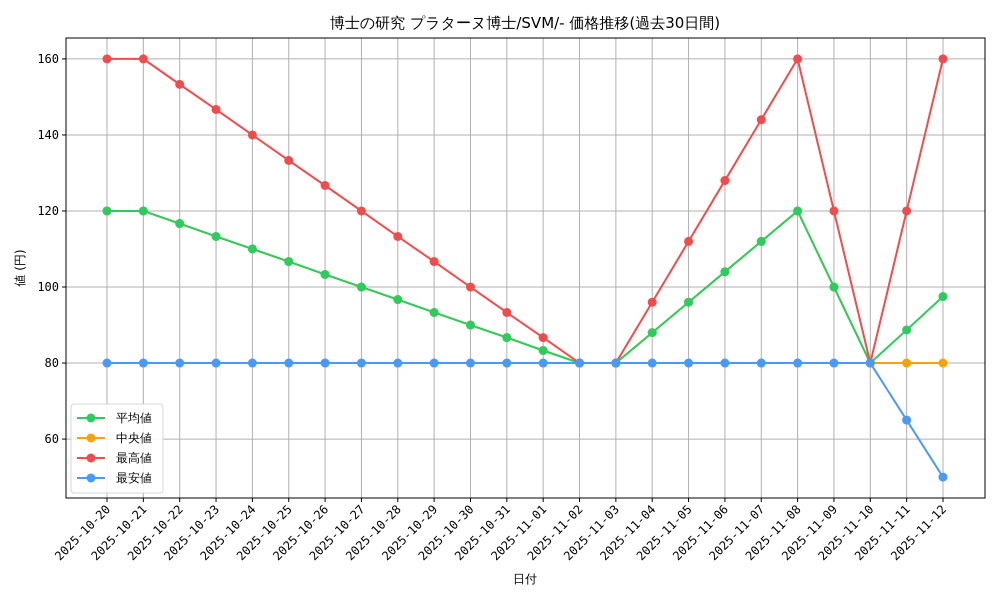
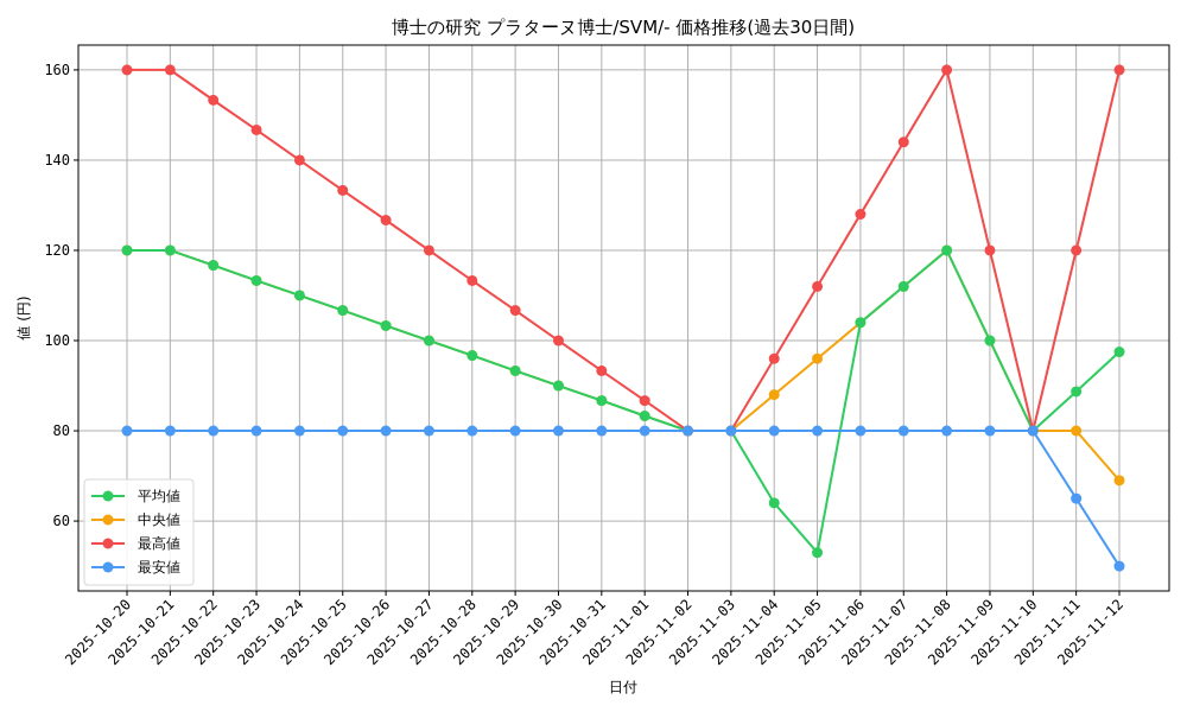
平均値/2025-11-04: 88 -> 64
平均値/2025-11-05: 96 -> 53
中央値/2025-11-12: 80 -> 69
